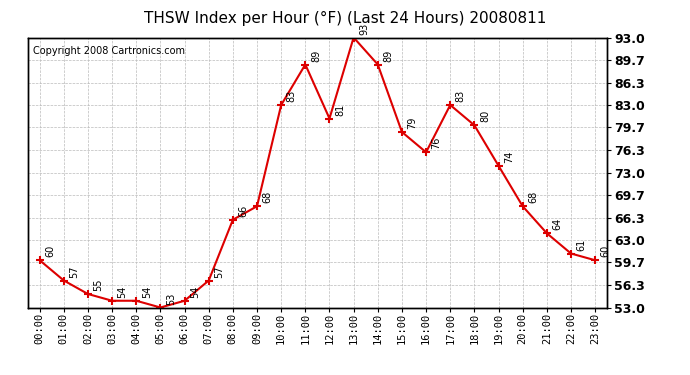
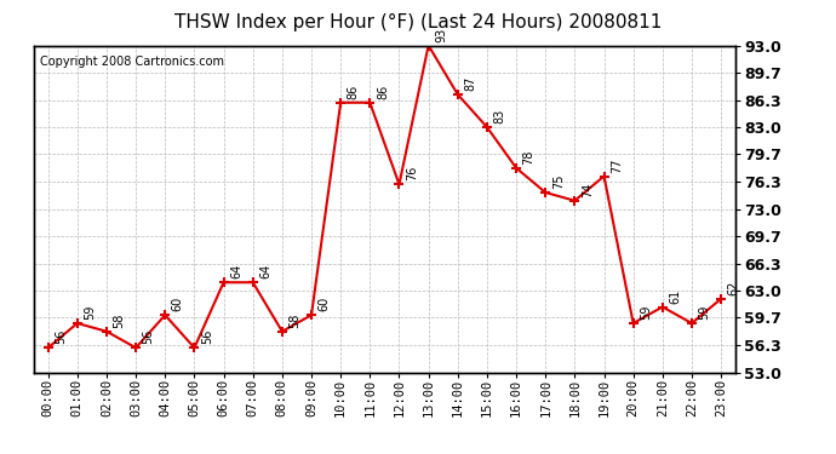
00:00: 60 -> 56
01:00: 57 -> 59
02:00: 55 -> 58
03:00: 54 -> 56
04:00: 54 -> 60
05:00: 53 -> 56
06:00: 54 -> 64
07:00: 57 -> 64
08:00: 66 -> 58
09:00: 68 -> 60
10:00: 83 -> 86
11:00: 89 -> 86
12:00: 81 -> 76
14:00: 89 -> 87
15:00: 79 -> 83
16:00: 76 -> 78
17:00: 83 -> 75
18:00: 80 -> 74
19:00: 74 -> 77
20:00: 68 -> 59
21:00: 64 -> 61
22:00: 61 -> 59
23:00: 60 -> 62
